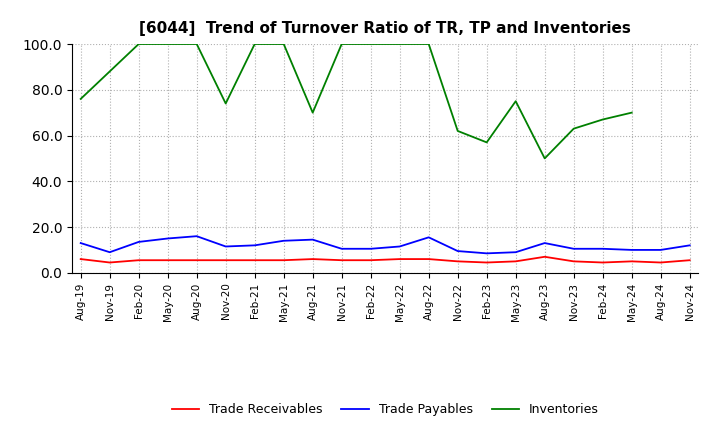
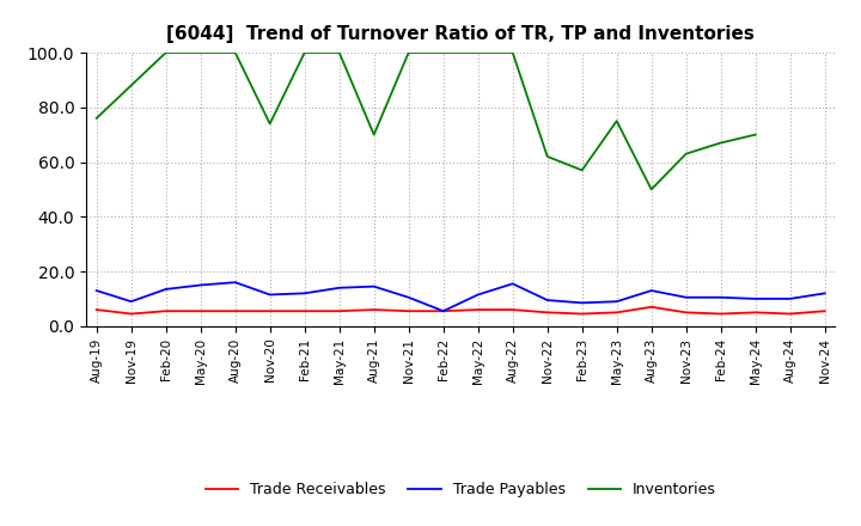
Trade Payables/Feb-22: 10.5 -> 5.5
